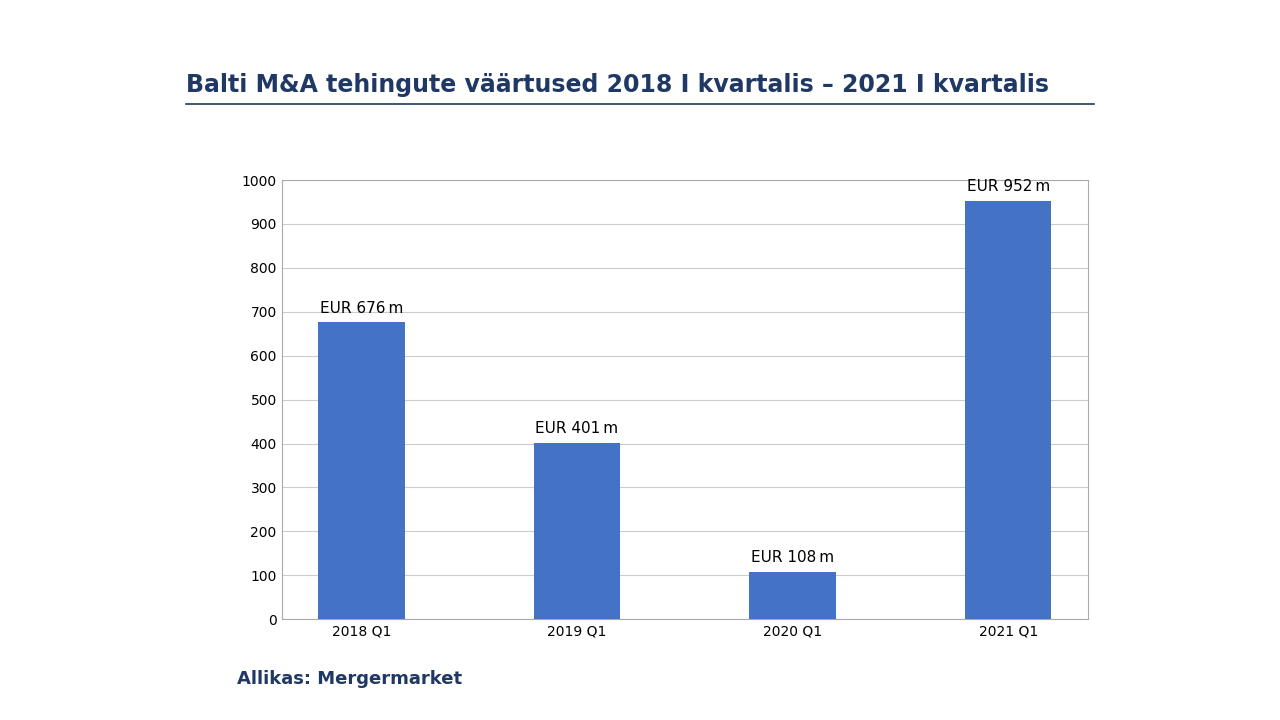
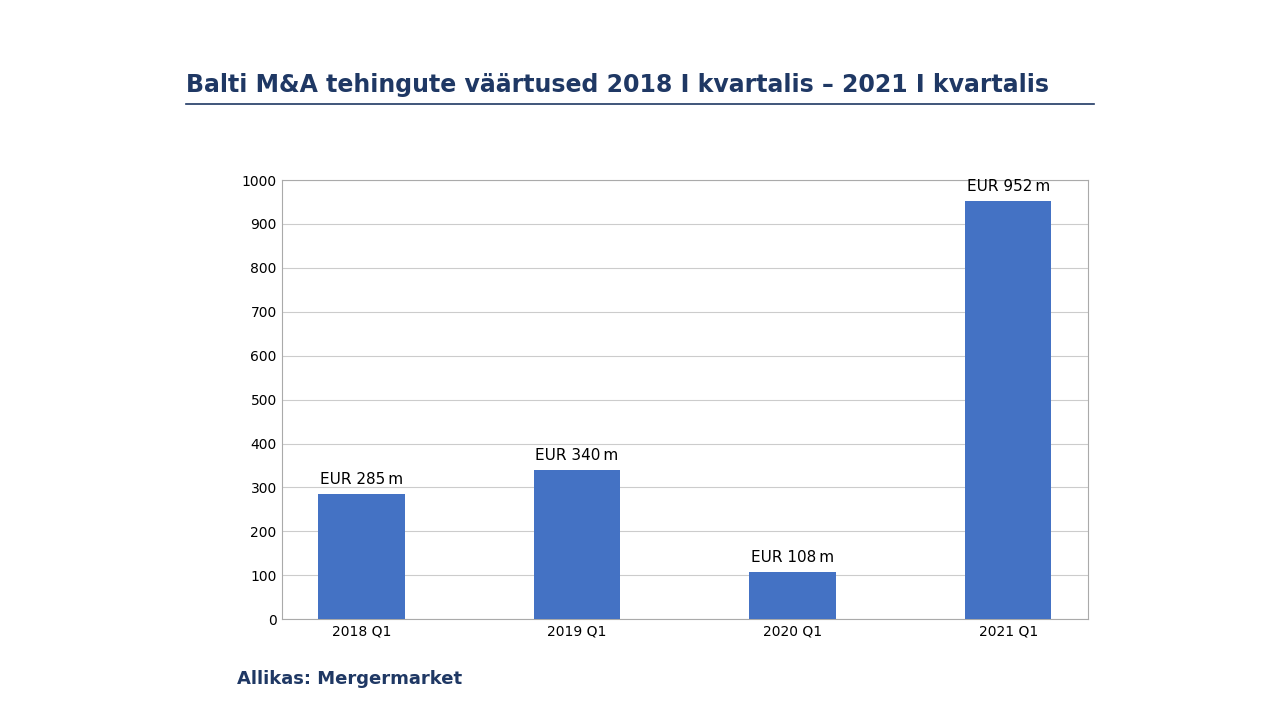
2018 Q1: 676 -> 285
2019 Q1: 401 -> 340
